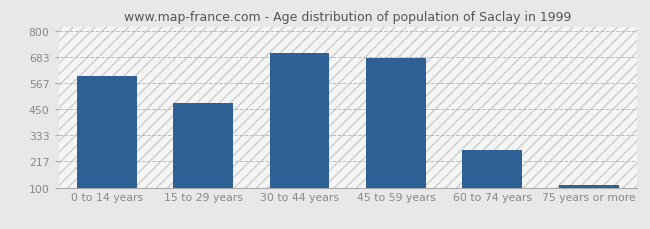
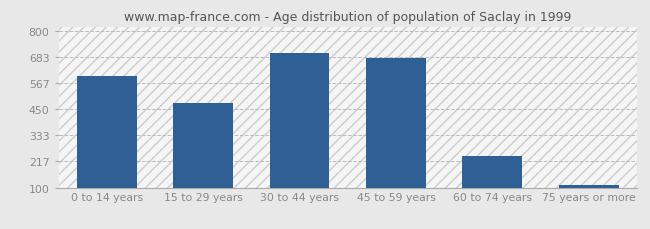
60 to 74 years: 270 -> 240
